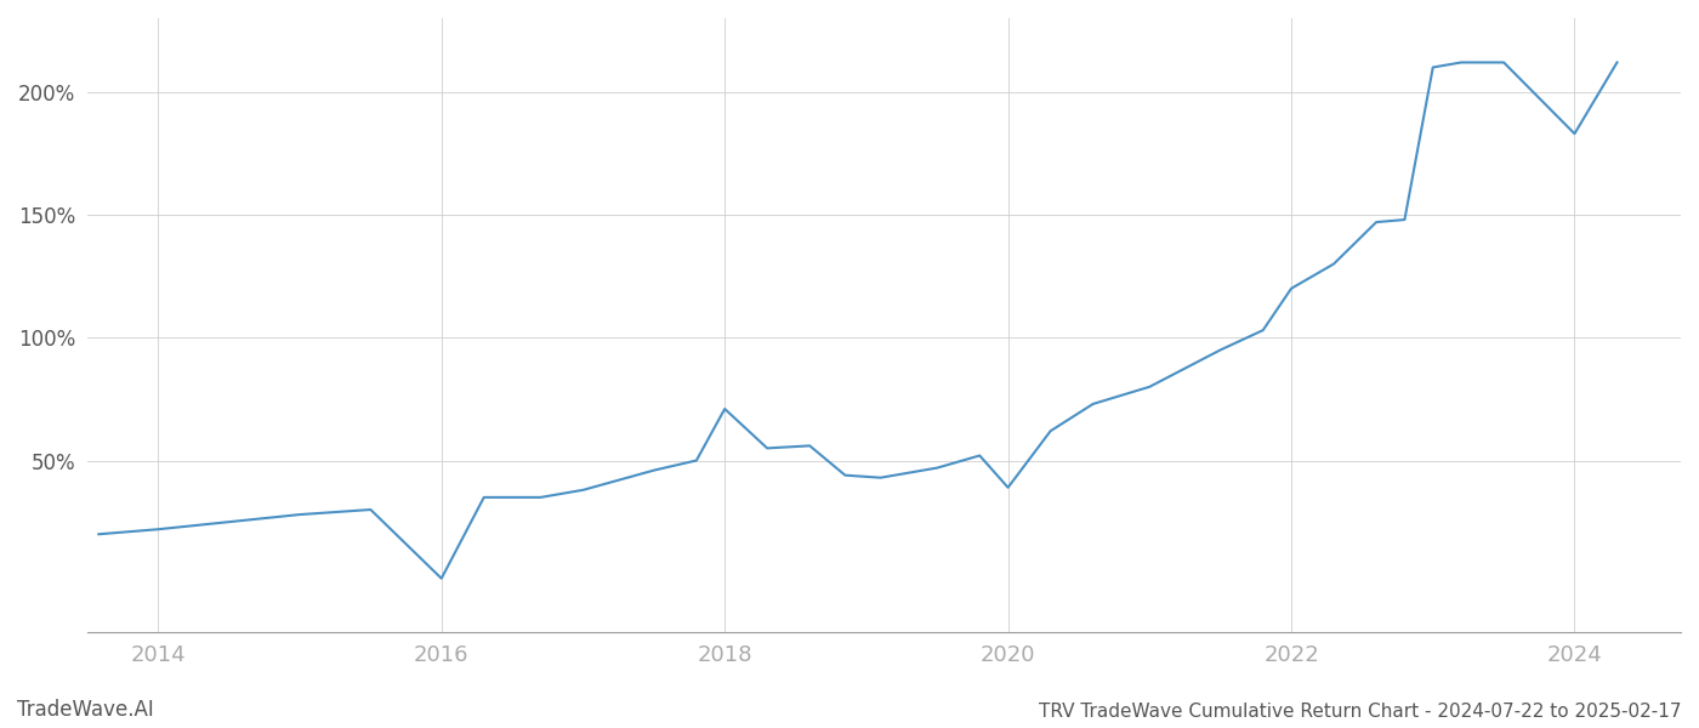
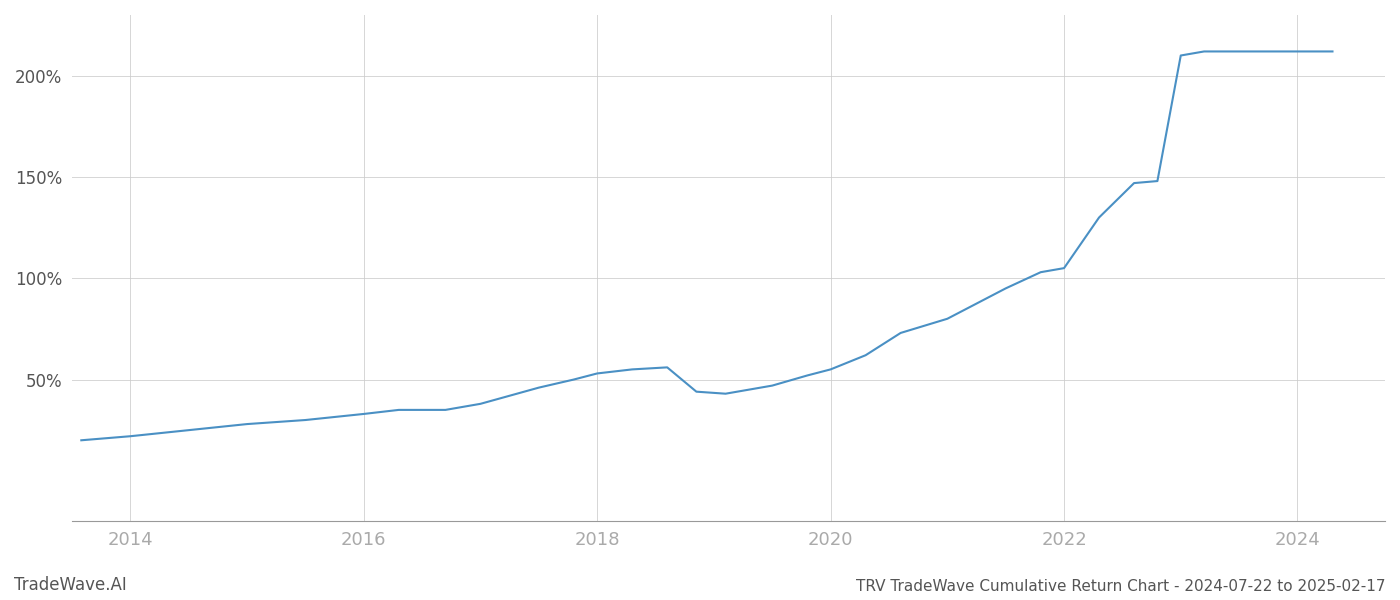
2016: 2% -> 33%
2018: 71% -> 53%
2020: 39% -> 55%
2022: 120% -> 105%
2024: 183% -> 212%
